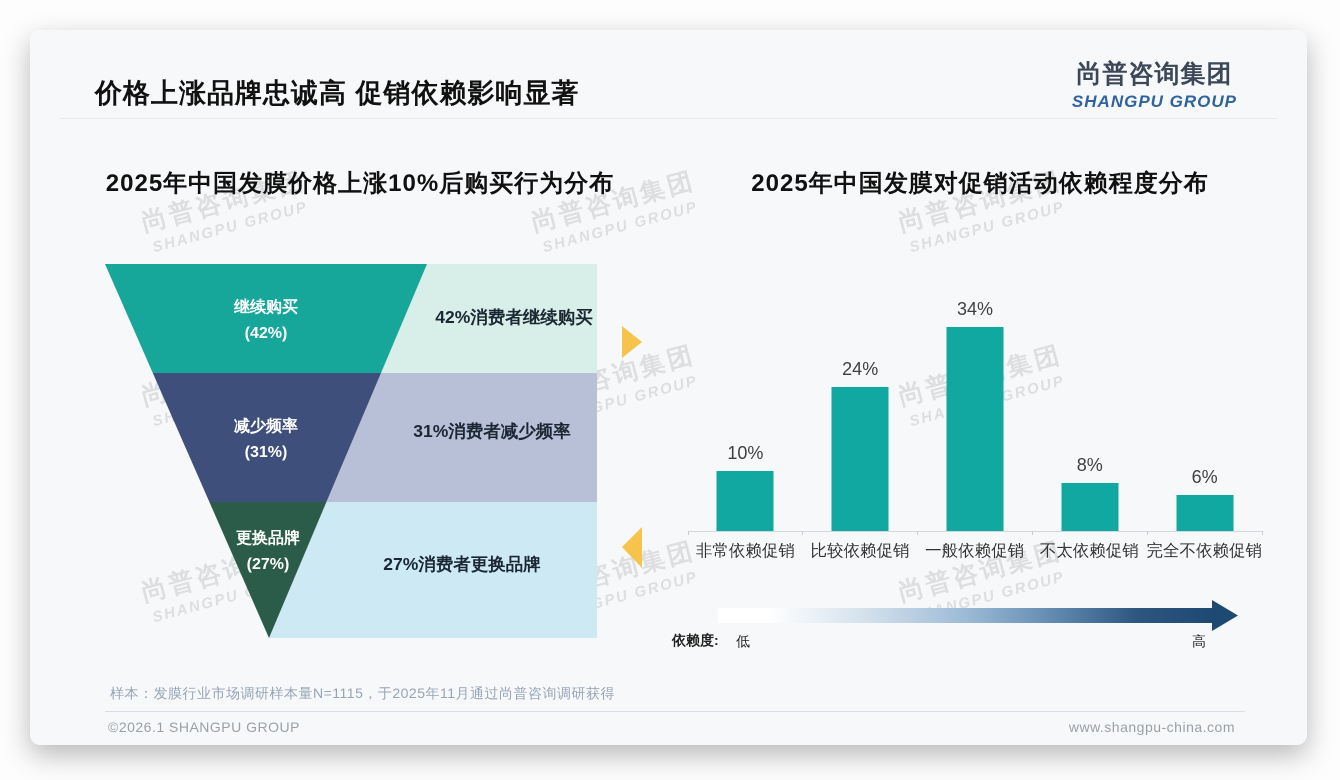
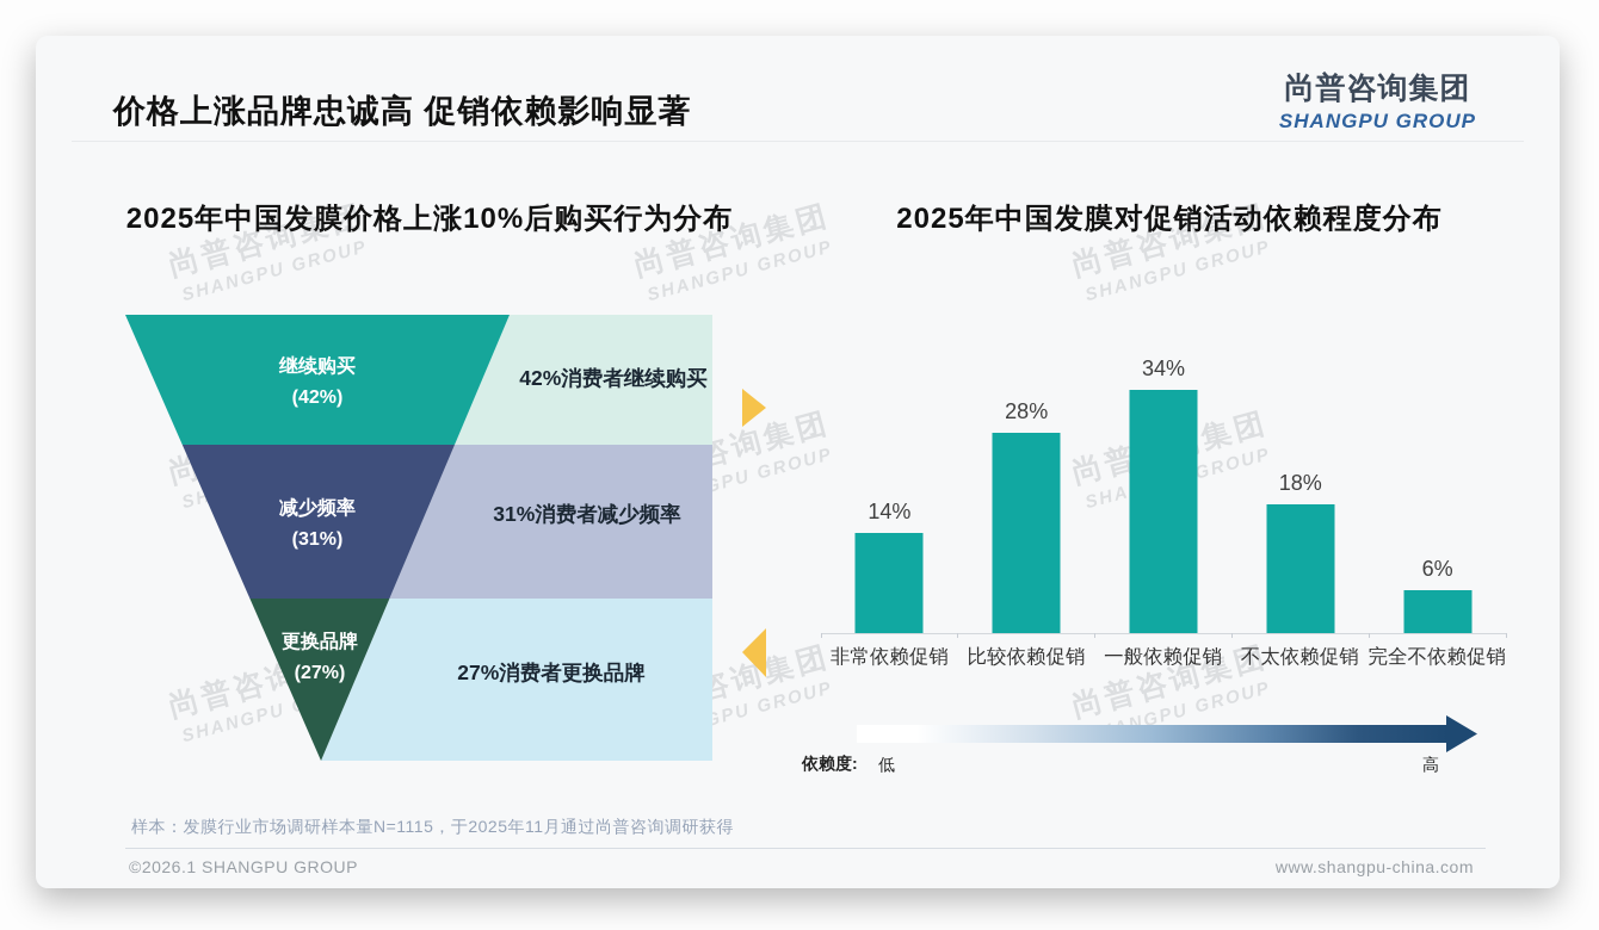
2025年中国发膜对促销活动依赖程度分布/非常依赖促销: 10% -> 14%
2025年中国发膜对促销活动依赖程度分布/比较依赖促销: 24% -> 28%
2025年中国发膜对促销活动依赖程度分布/不太依赖促销: 8% -> 18%
